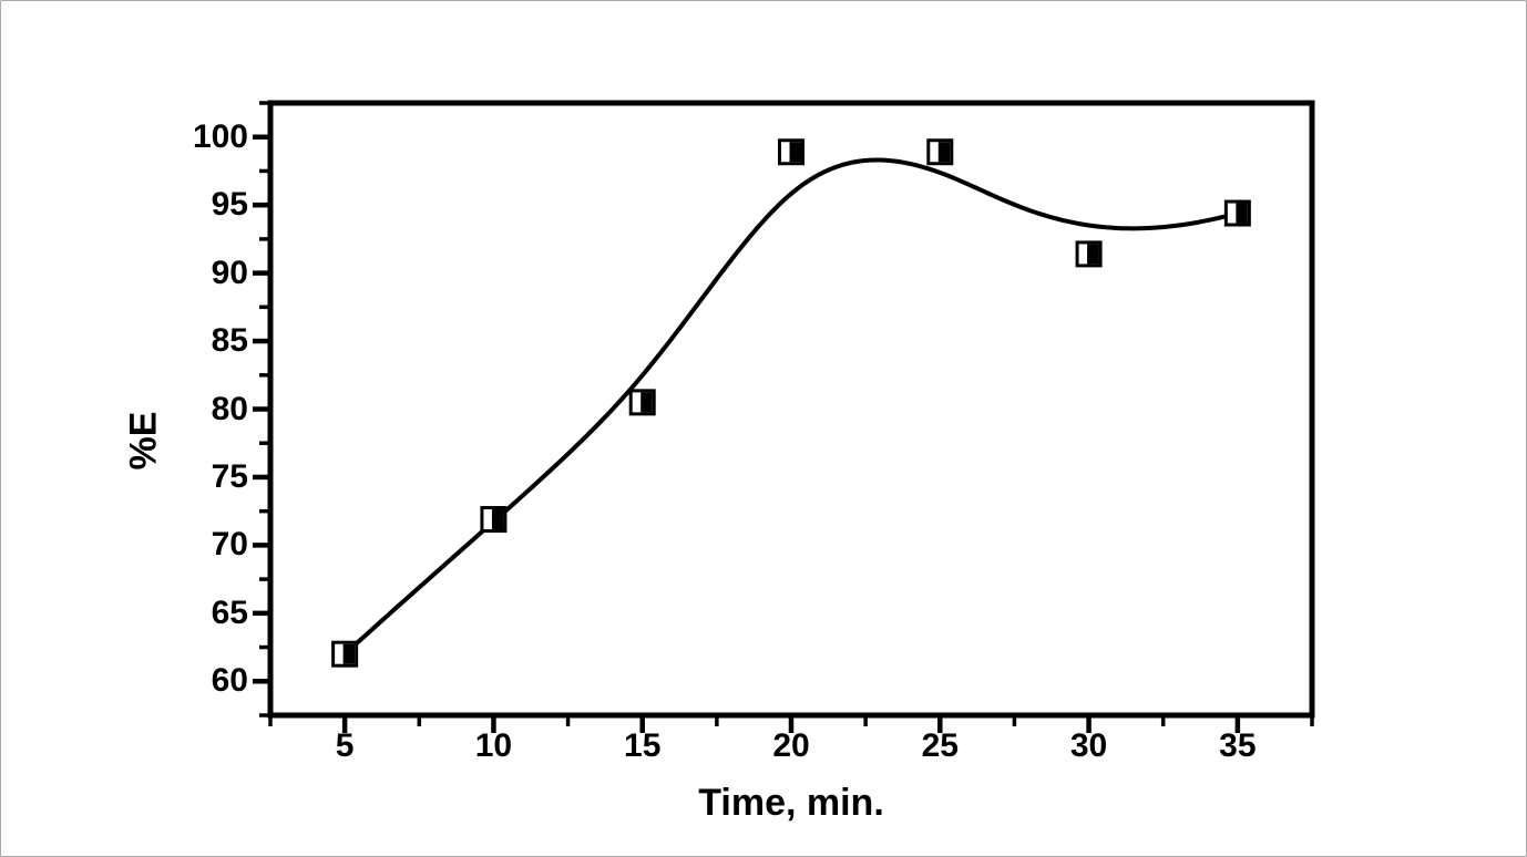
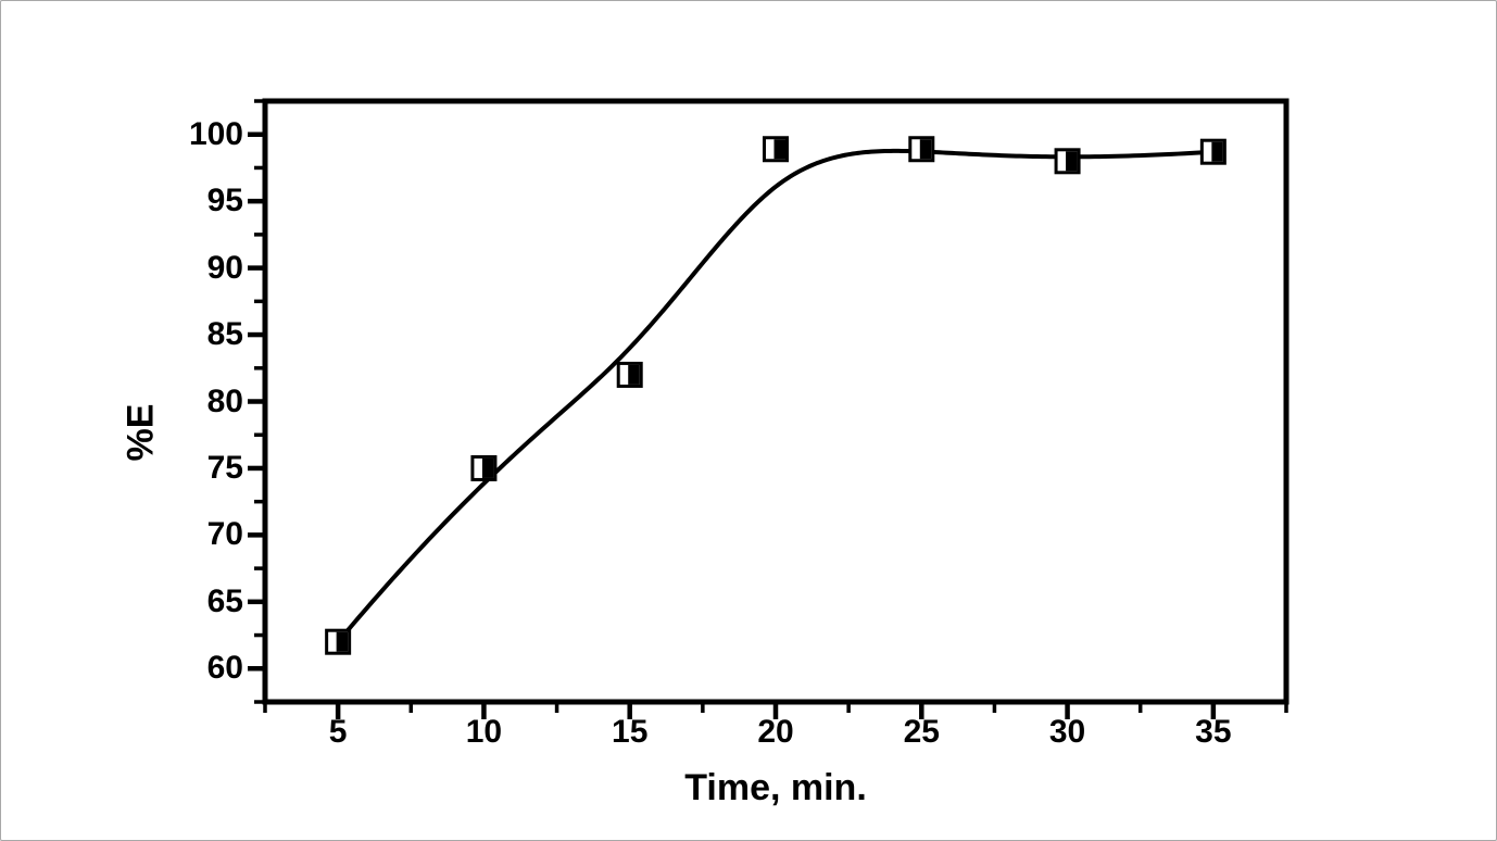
10: 71.9 -> 75.0
15: 80.5 -> 82.0
30: 91.4 -> 98.0
35: 94.4 -> 98.7
